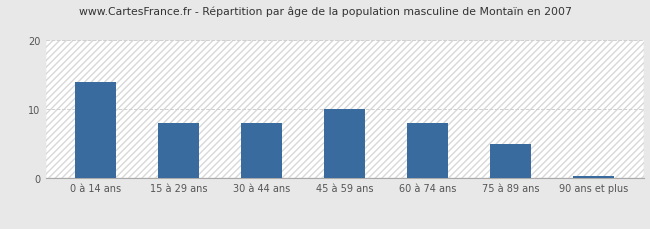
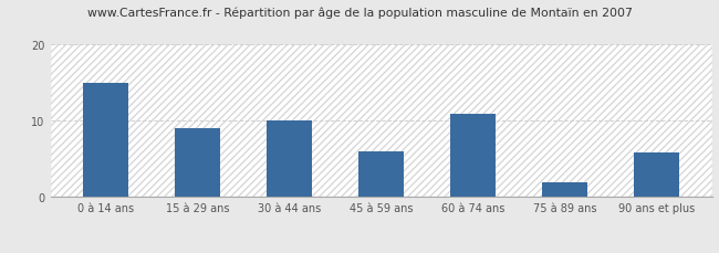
0 à 14 ans: 14.0 -> 15.0
15 à 29 ans: 8.0 -> 9.0
30 à 44 ans: 8.0 -> 10.0
45 à 59 ans: 10.0 -> 6.0
60 à 74 ans: 8.0 -> 11.0
75 à 89 ans: 5.0 -> 2.0
90 ans et plus: 0.3 -> 5.8
